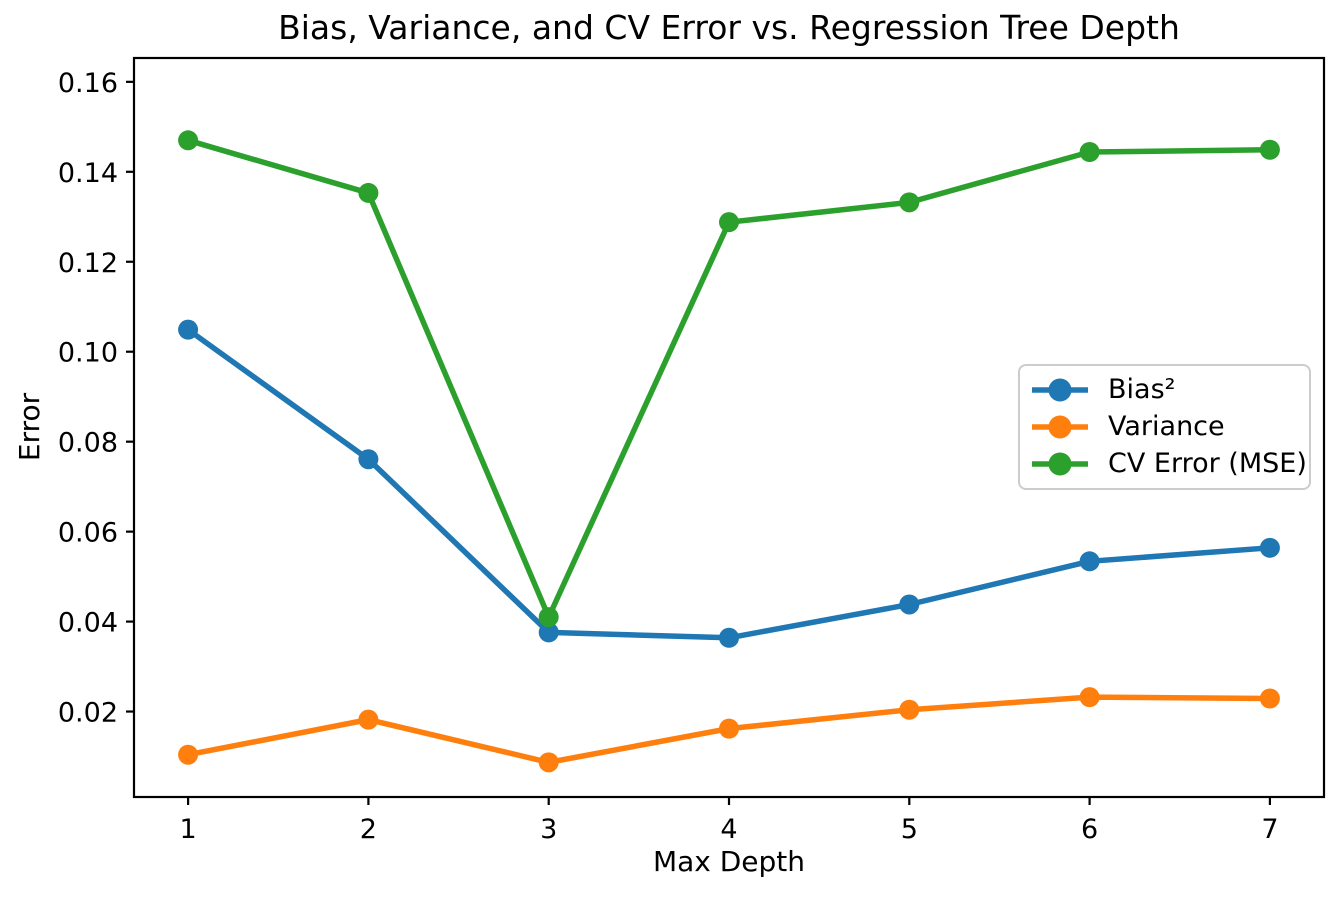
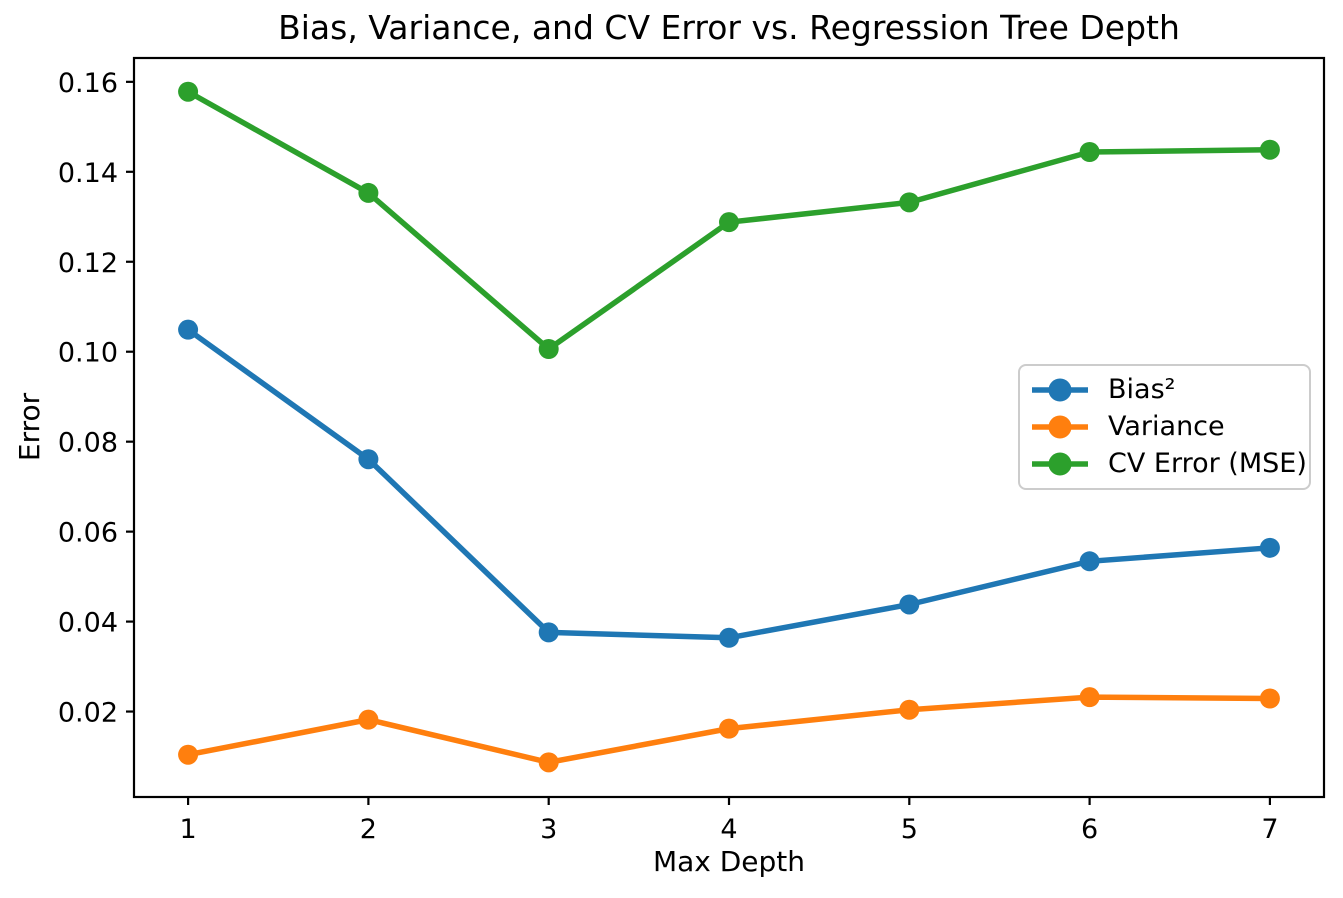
CV Error (MSE)/1: 0.147 -> 0.158
CV Error (MSE)/3: 0.041 -> 0.101
